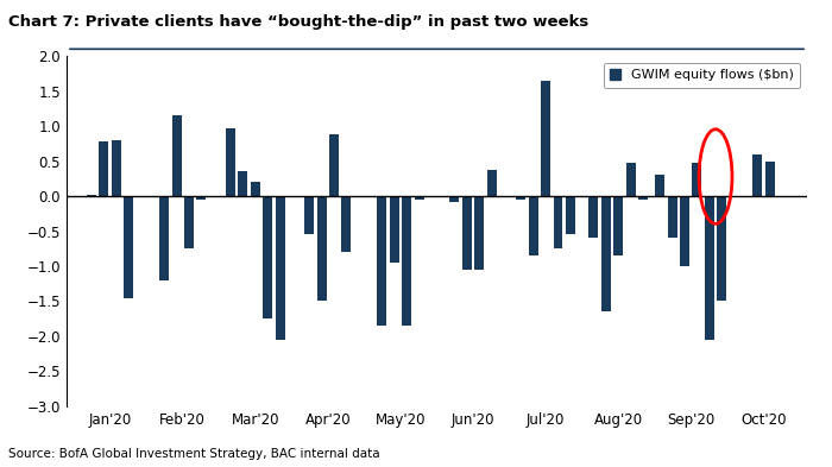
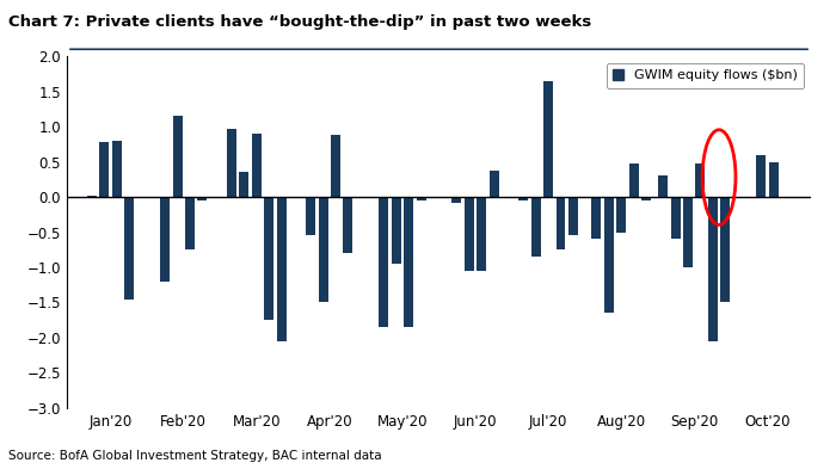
Mar'20: 0.20 -> 0.90
Aug'20: -0.84 -> -0.50
